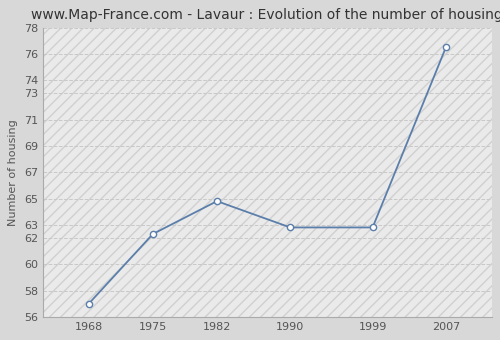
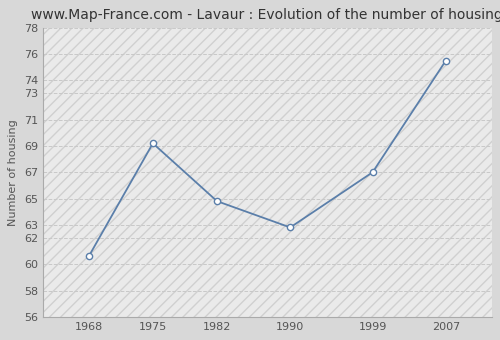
1968: 57.0 -> 60.6
1975: 62.3 -> 69.2
1999: 62.8 -> 67.0
2007: 76.5 -> 75.5
